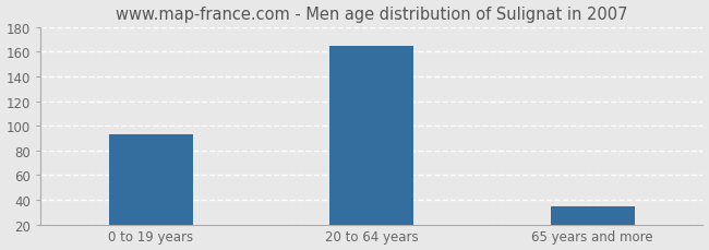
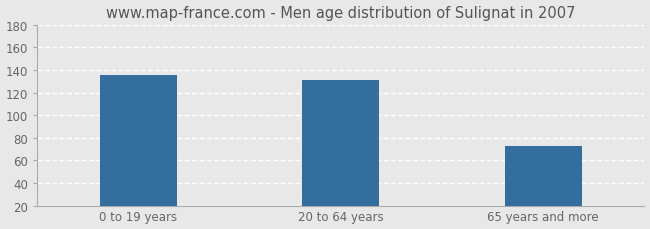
0 to 19 years: 93 -> 136
20 to 64 years: 165 -> 131
65 years and more: 35 -> 73
